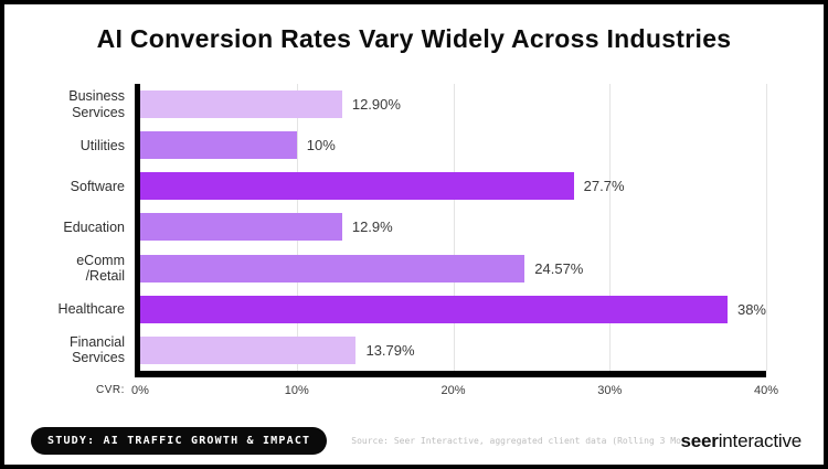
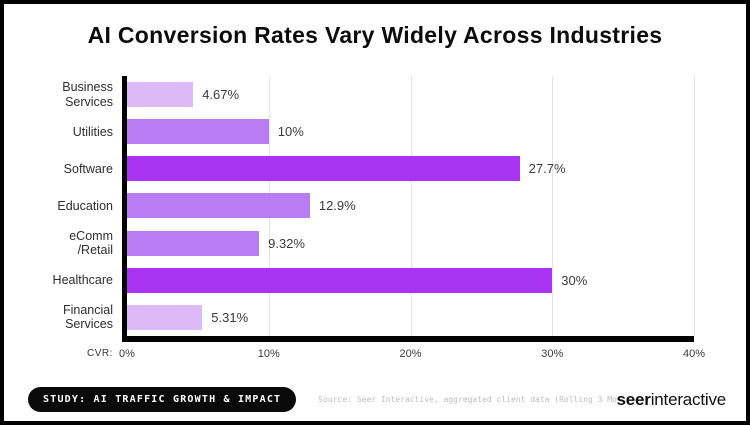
Business Services: 12.90% -> 4.67%
eComm /Retail: 24.57% -> 9.32%
Healthcare: 38% -> 30%
Financial Services: 13.79% -> 5.31%
